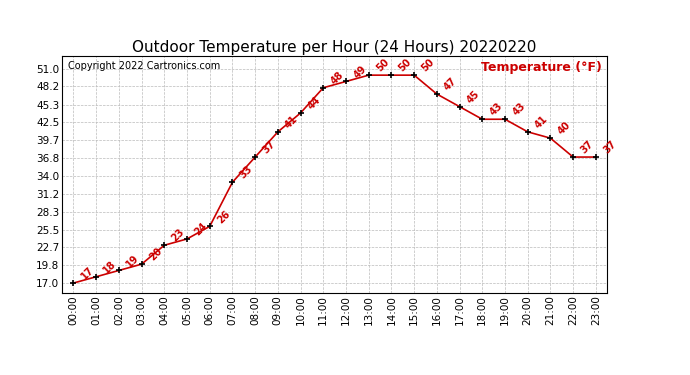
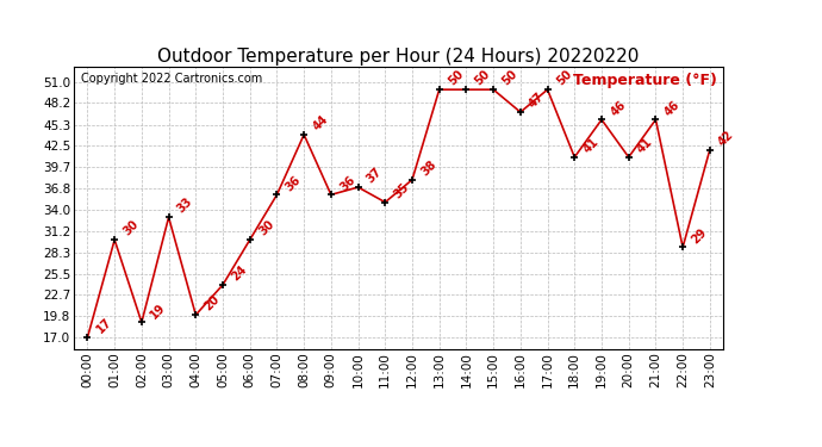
01:00: 18 -> 30
03:00: 20 -> 33
04:00: 23 -> 20
06:00: 26 -> 30
07:00: 33 -> 36
08:00: 37 -> 44
09:00: 41 -> 36
10:00: 44 -> 37
11:00: 48 -> 35
12:00: 49 -> 38
17:00: 45 -> 50
18:00: 43 -> 41
19:00: 43 -> 46
21:00: 40 -> 46
22:00: 37 -> 29
23:00: 37 -> 42
